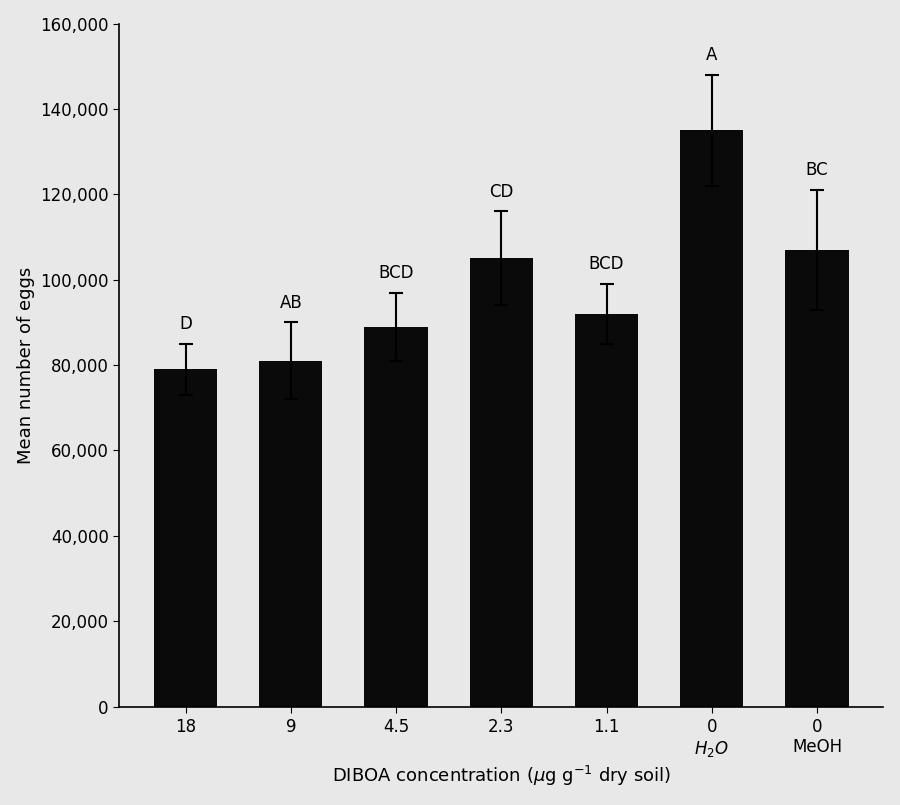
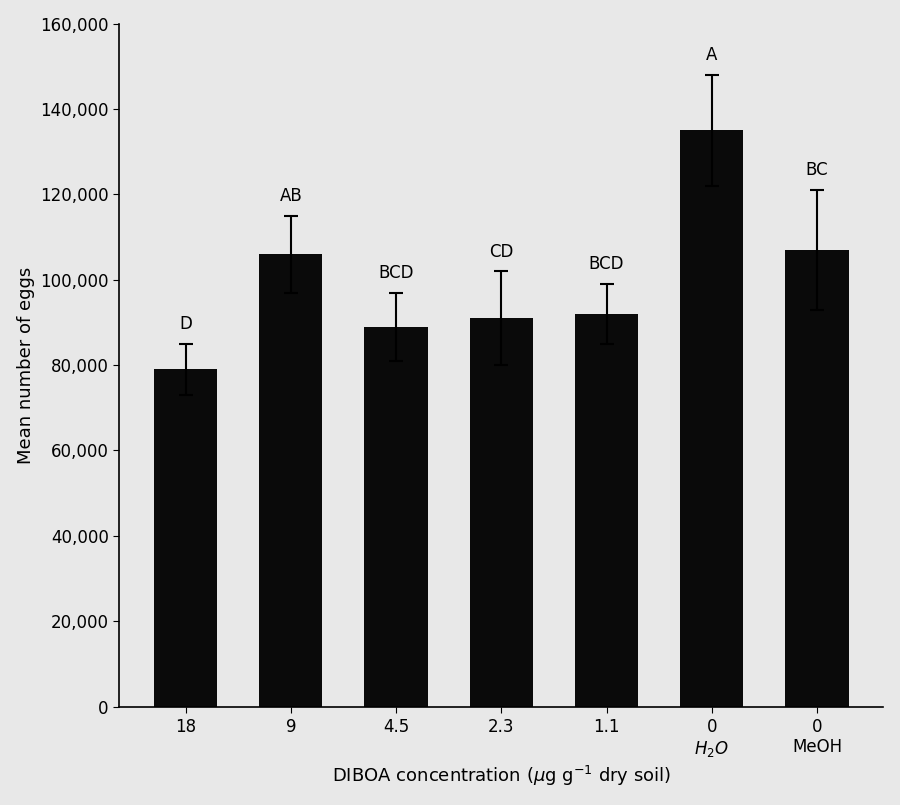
9: 81,000 -> 106,000
2.3: 105,000 -> 91,000
